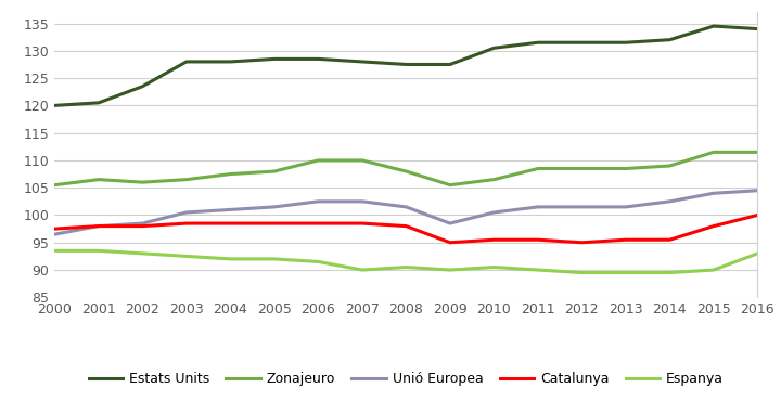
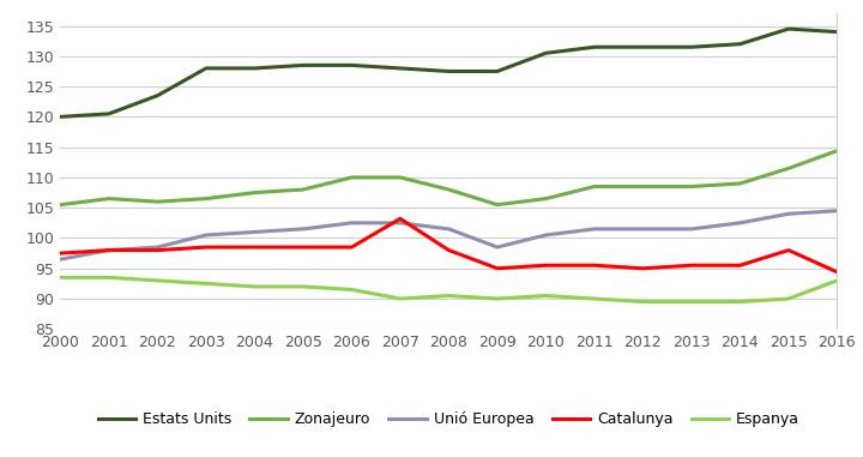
Catalunya/2007: 98.5 -> 103.2
Zonajeuro/2016: 111.5 -> 114.4
Catalunya/2016: 100.0 -> 94.4
